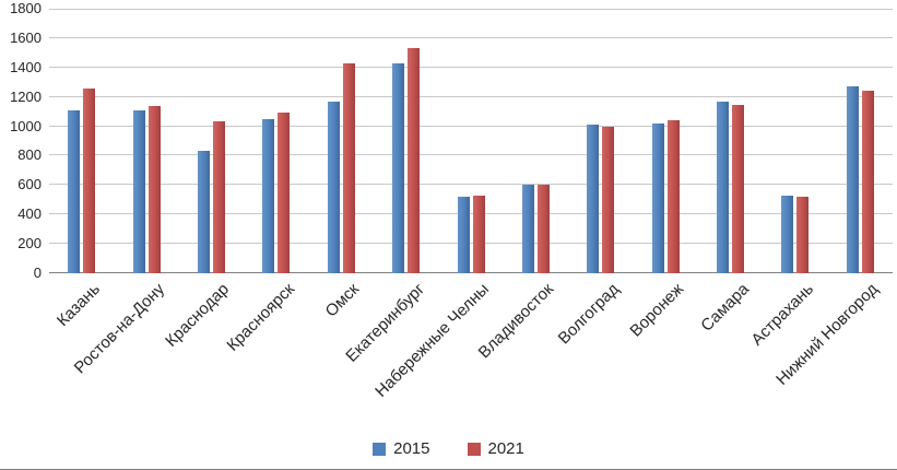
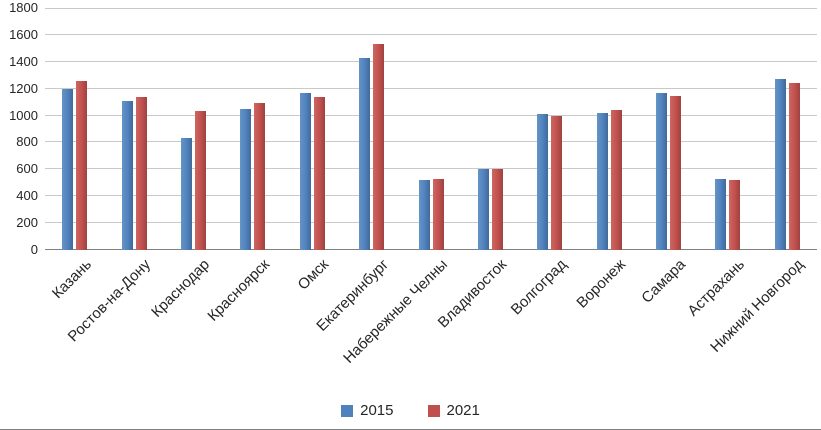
2015/Казань: 1110 -> 1200
2021/Омск: 1430 -> 1140
